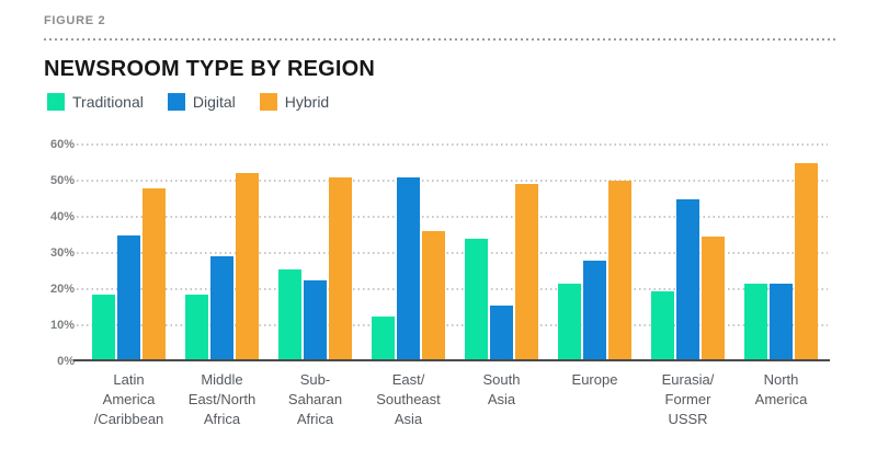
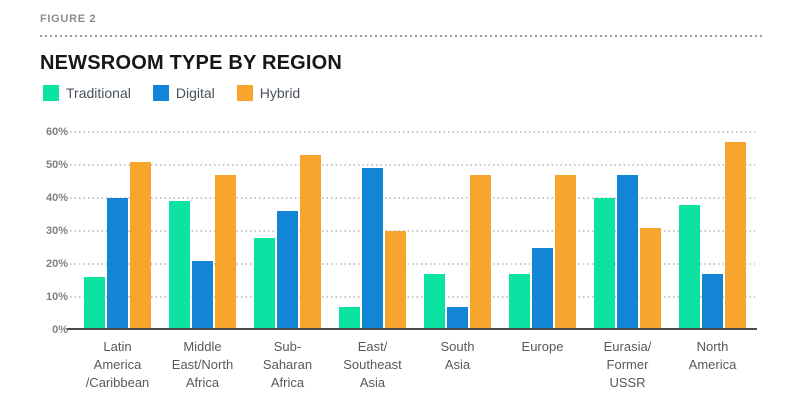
Traditional/Latin America /Caribbean: 18% -> 16%
Digital/Latin America /Caribbean: 35% -> 40%
Hybrid/Latin America /Caribbean: 48% -> 51%
Traditional/Middle East/North Africa: 18% -> 39%
Digital/Middle East/North Africa: 29% -> 21%
Hybrid/Middle East/North Africa: 52% -> 47%
Traditional/Sub- Saharan Africa: 26% -> 28%
Digital/Sub- Saharan Africa: 22% -> 36%
Hybrid/Sub- Saharan Africa: 51% -> 53%
Traditional/East/ Southeast Asia: 12% -> 7%
Digital/East/ Southeast Asia: 51% -> 49%
Hybrid/East/ Southeast Asia: 36% -> 30%
Traditional/South Asia: 34% -> 17%
Digital/South Asia: 16% -> 7%
Hybrid/South Asia: 49% -> 47%
Traditional/Europe: 22% -> 17%
Digital/Europe: 28% -> 25%
Hybrid/Europe: 50% -> 47%
Traditional/Eurasia/ Former USSR: 20% -> 40%
Digital/Eurasia/ Former USSR: 45% -> 47%
Hybrid/Eurasia/ Former USSR: 34% -> 31%
Traditional/North America: 22% -> 38%
Digital/North America: 22% -> 17%
Hybrid/North America: 55% -> 57%
